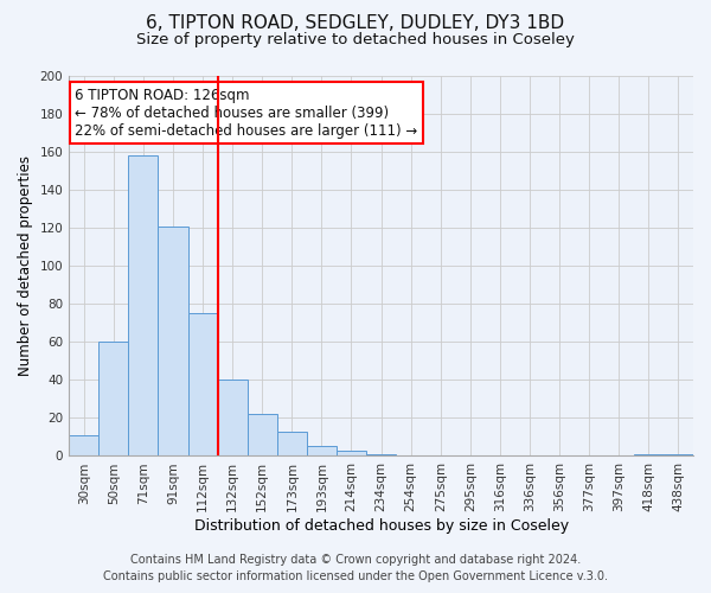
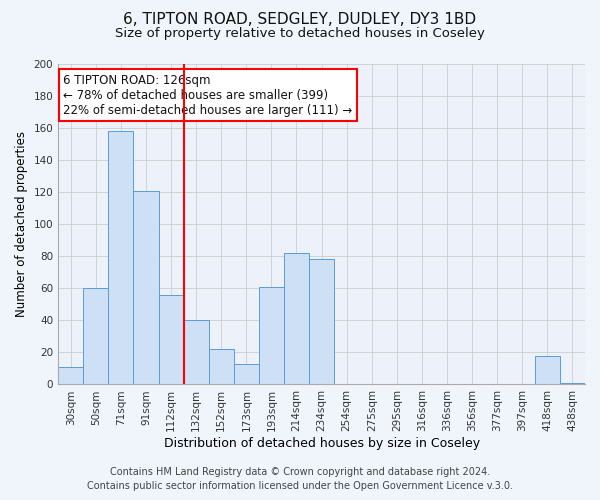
112sqm: 75 -> 56
193sqm: 5 -> 61
214sqm: 3 -> 82
234sqm: 1 -> 78
418sqm: 1 -> 18
